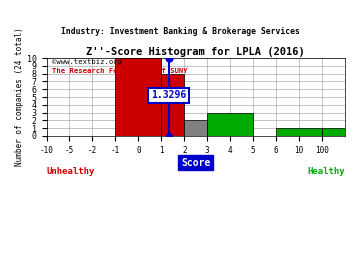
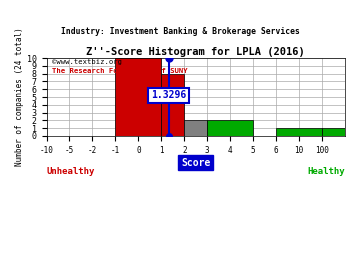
4: 3 -> 2
